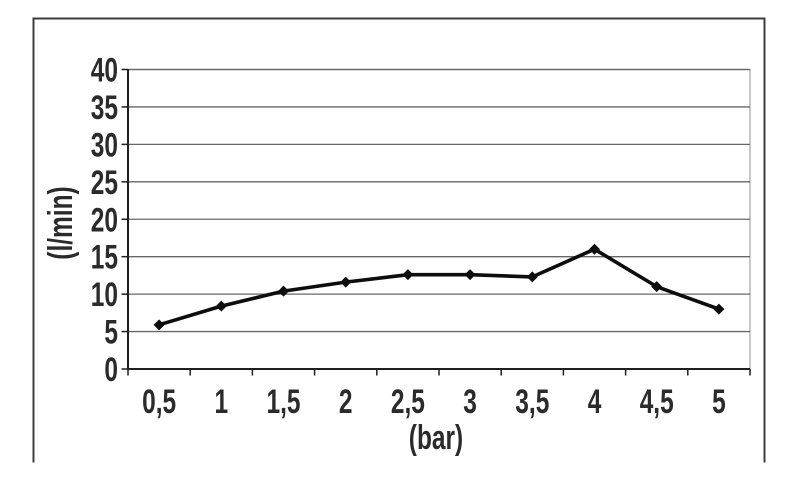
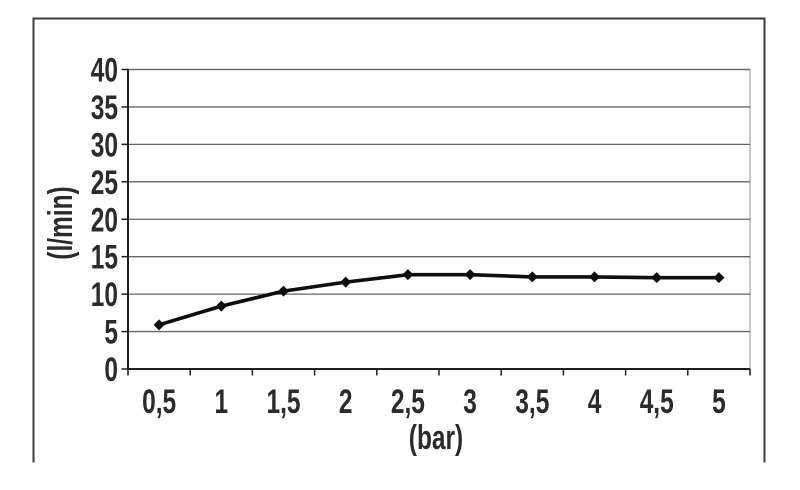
4: 16 -> 12
4,5: 11 -> 12
5: 8 -> 12
